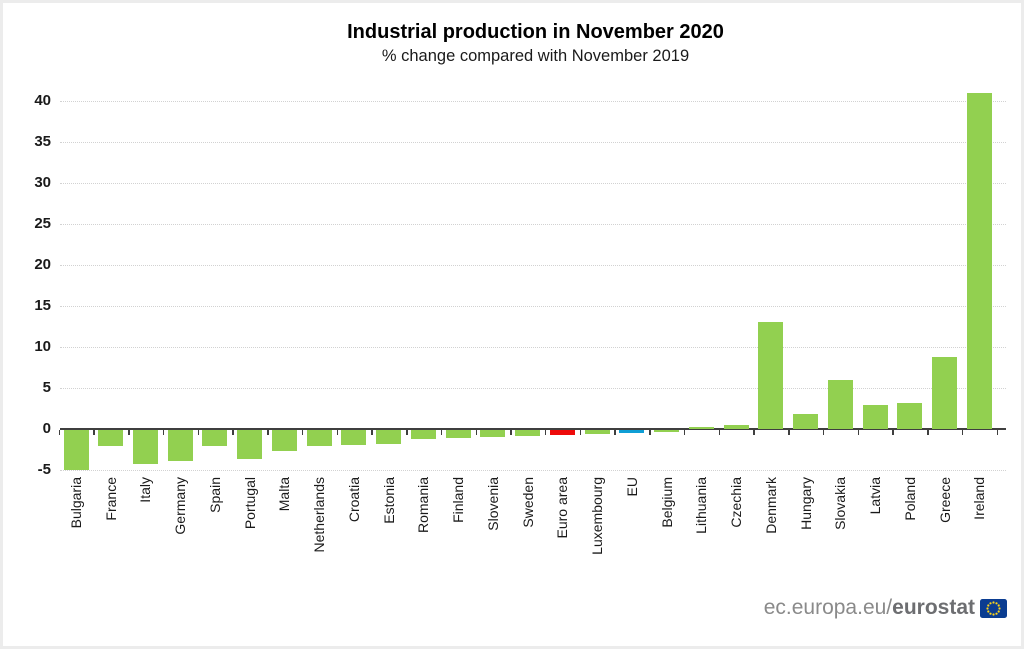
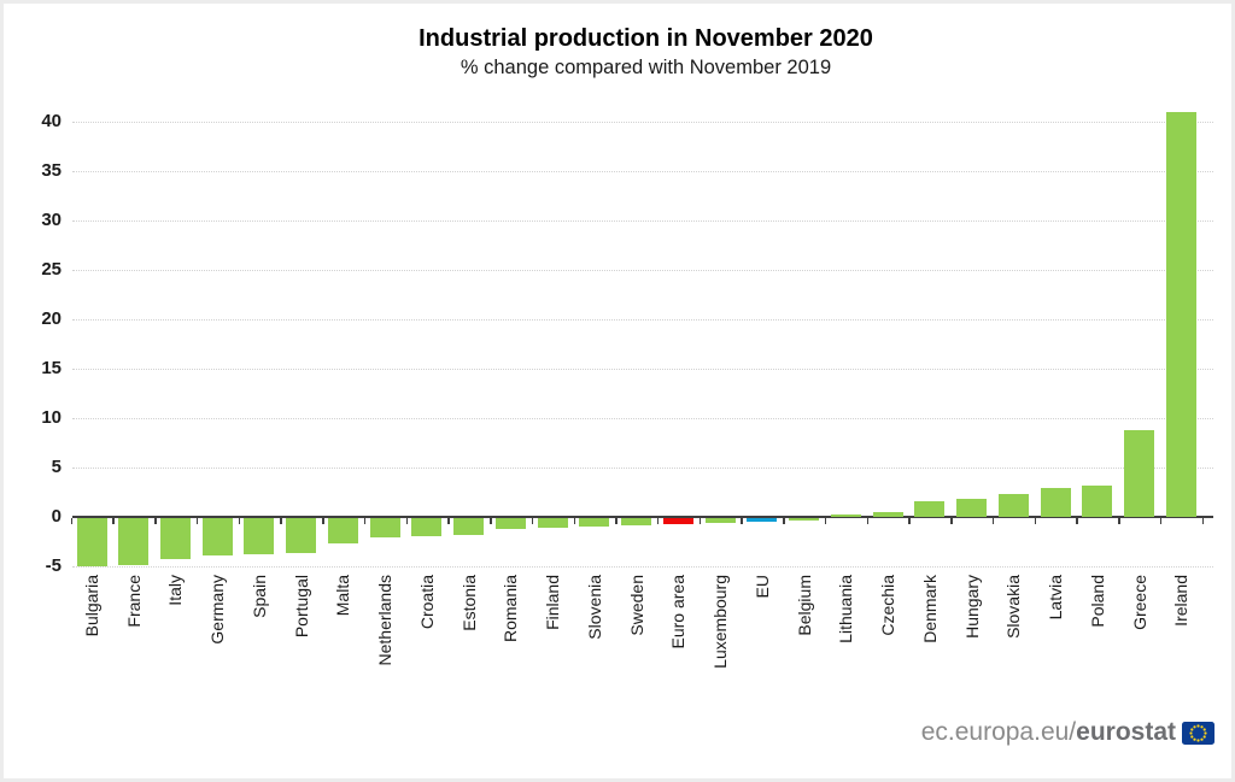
France: -2 -> -5
Spain: -2 -> -4
Denmark: 13 -> 2
Slovakia: 6 -> 2
